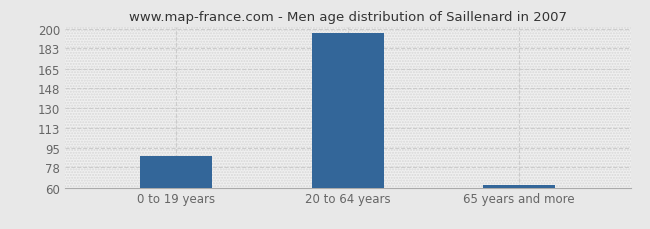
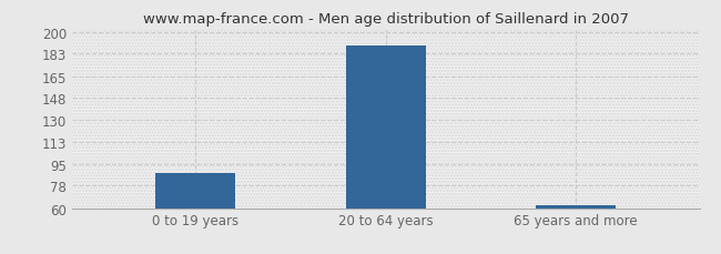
20 to 64 years: 196 -> 189
